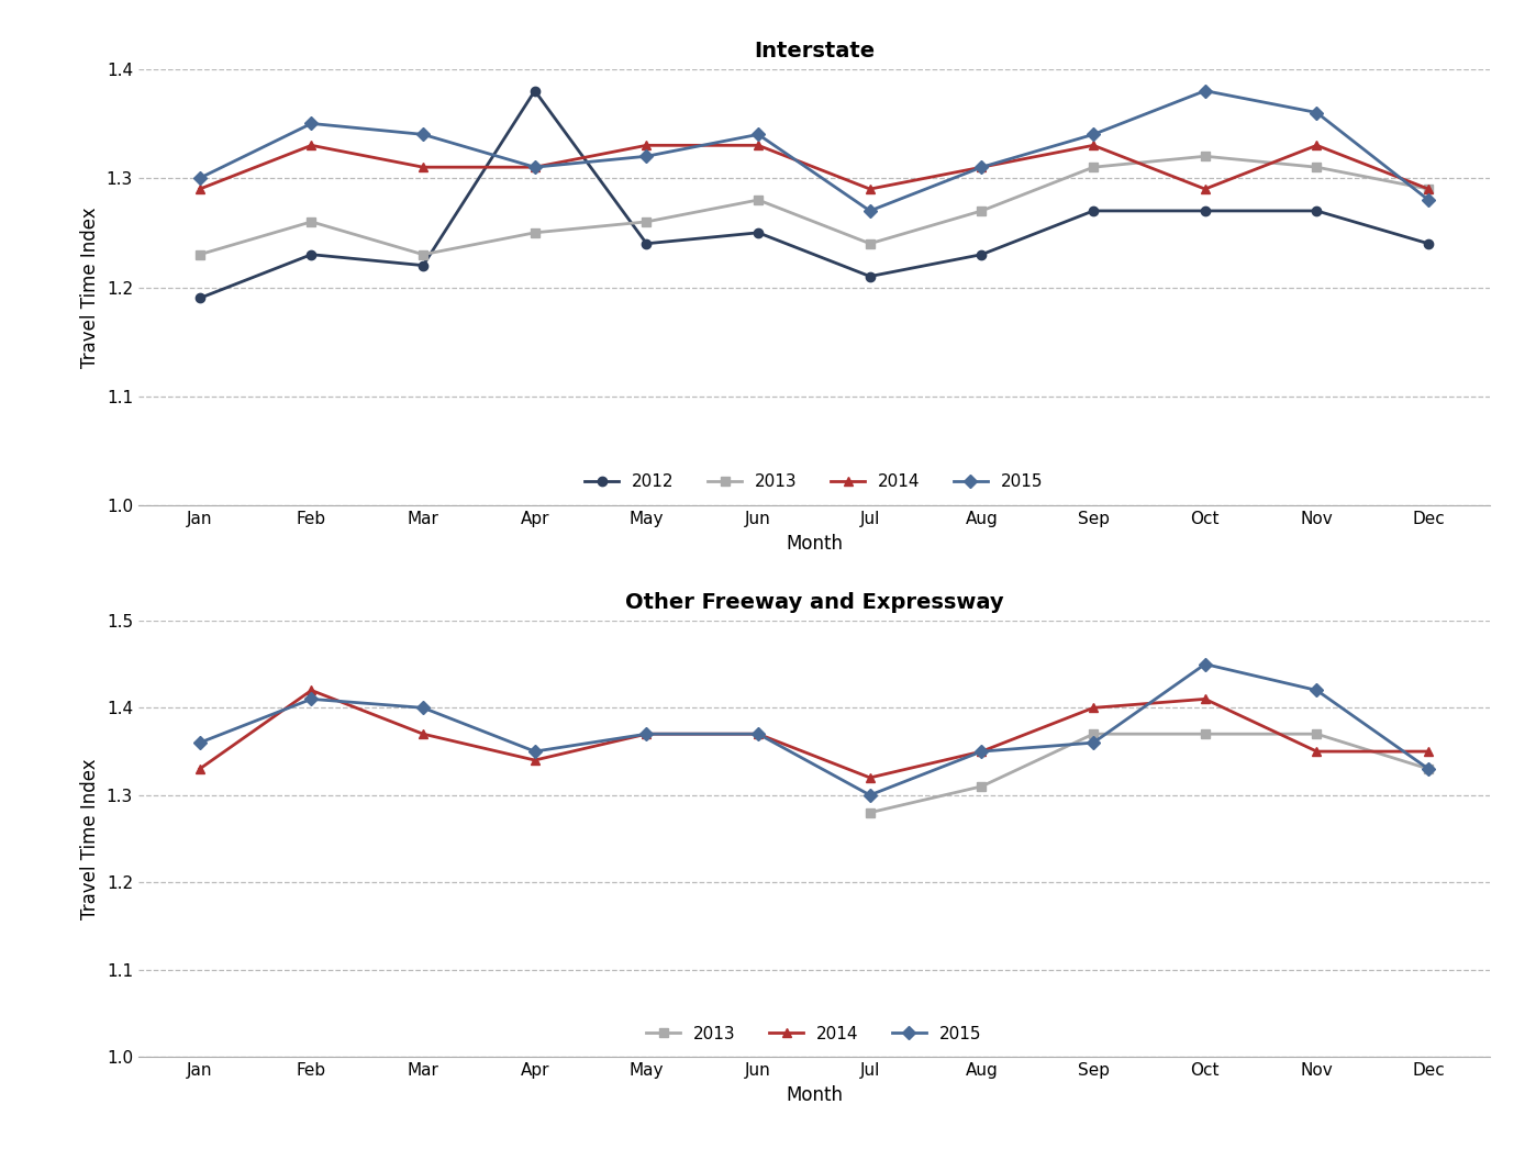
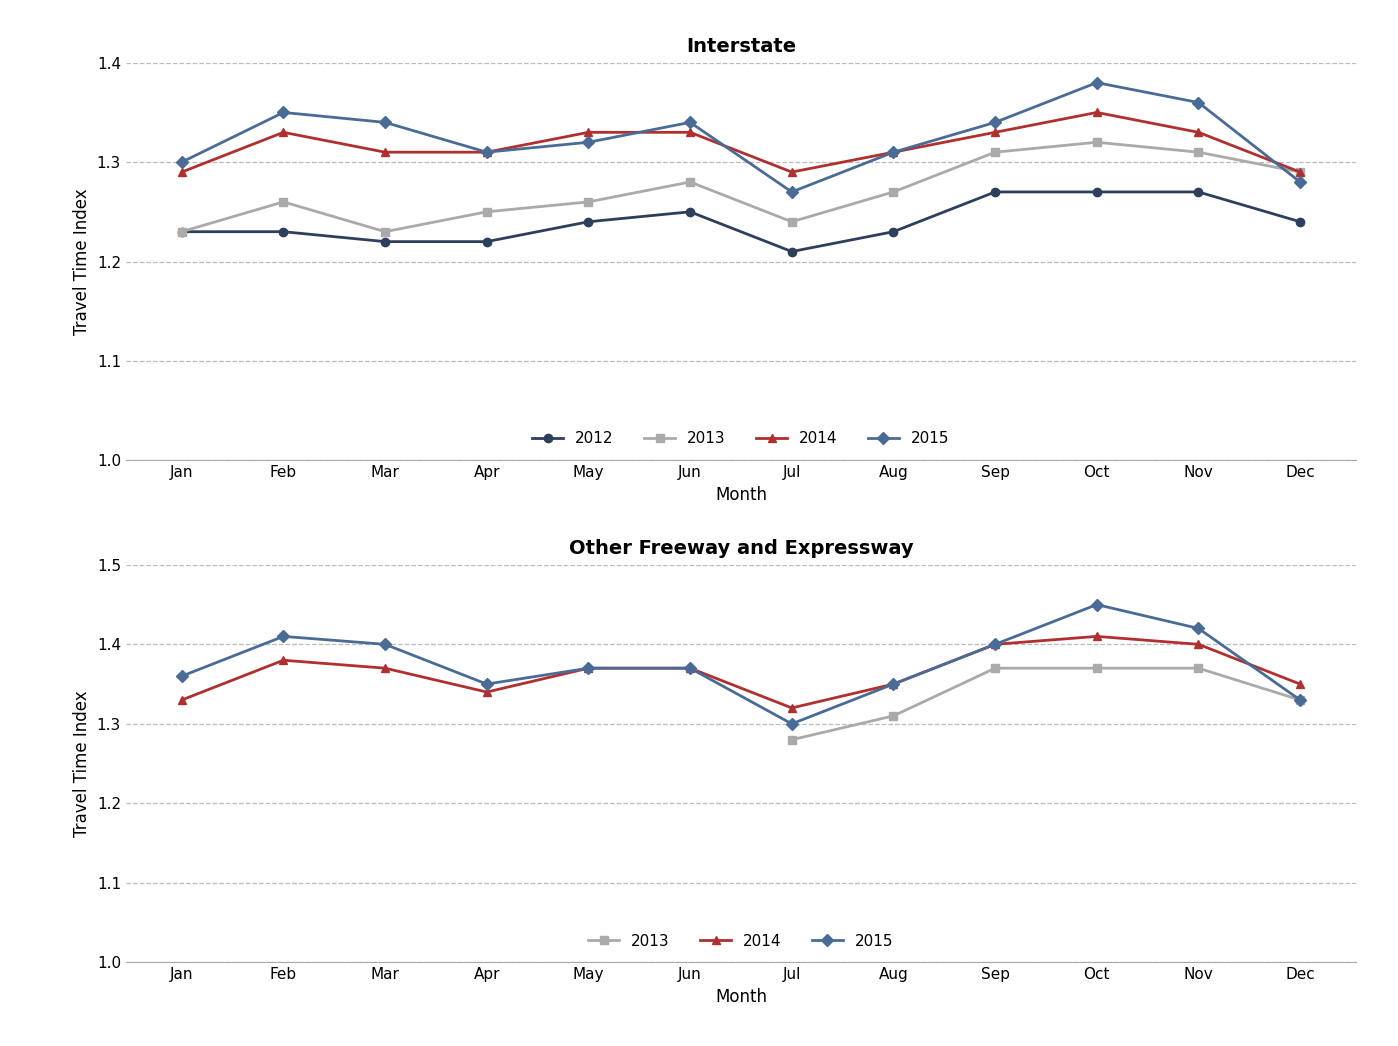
Interstate/2012/Jan: 1.19 -> 1.23
Interstate/2012/Apr: 1.38 -> 1.22
Interstate/2014/Oct: 1.29 -> 1.35
Other Freeway and Expressway/2014/Feb: 1.42 -> 1.38
Other Freeway and Expressway/2015/Sep: 1.36 -> 1.40
Other Freeway and Expressway/2014/Nov: 1.35 -> 1.40
